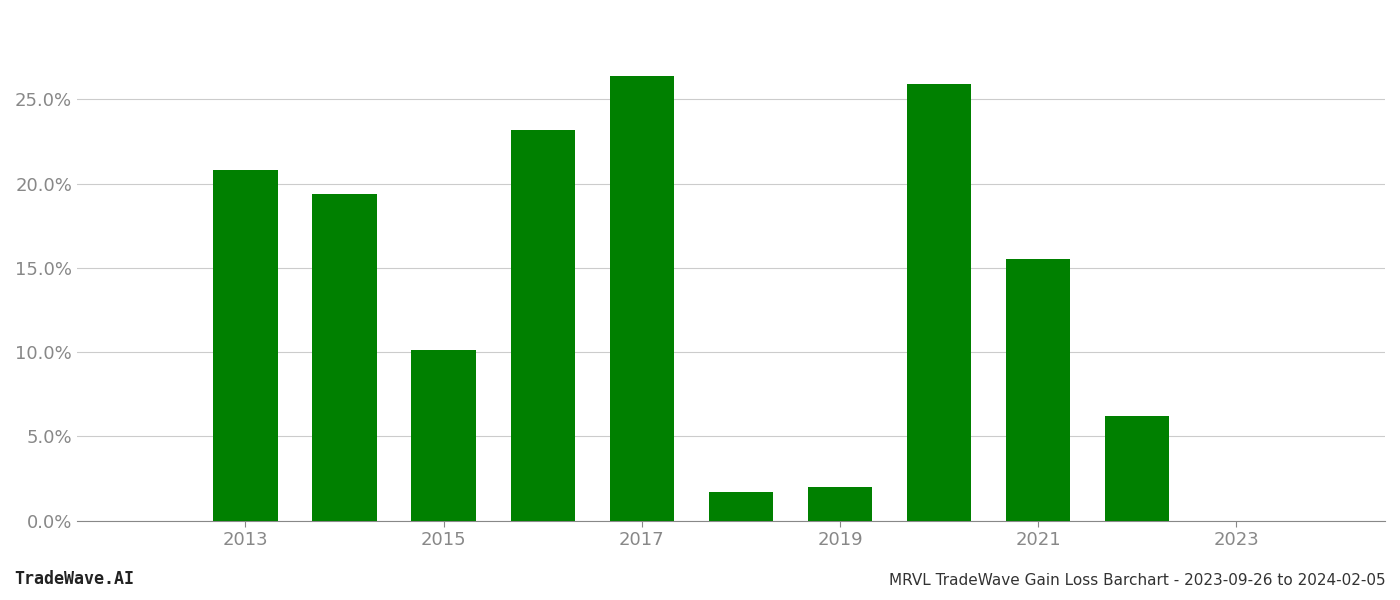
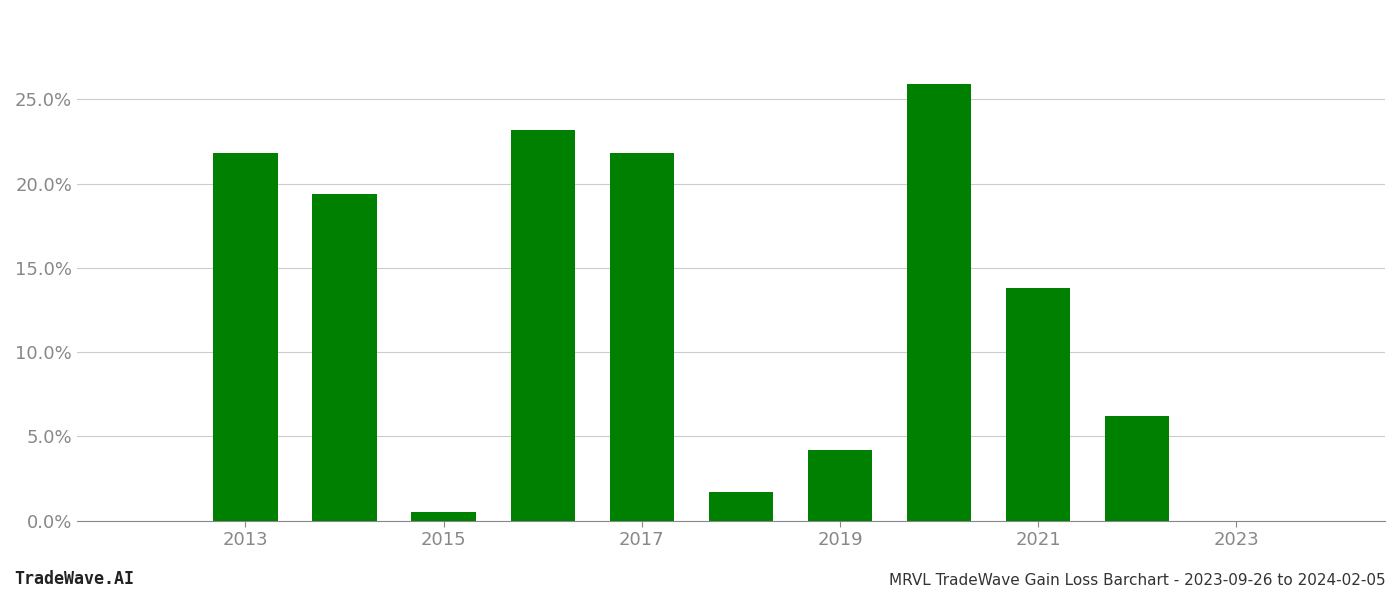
2013: 20.8% -> 21.8%
2015: 10.1% -> 0.5%
2017: 26.4% -> 21.8%
2019: 2.0% -> 4.2%
2021: 15.5% -> 13.8%
